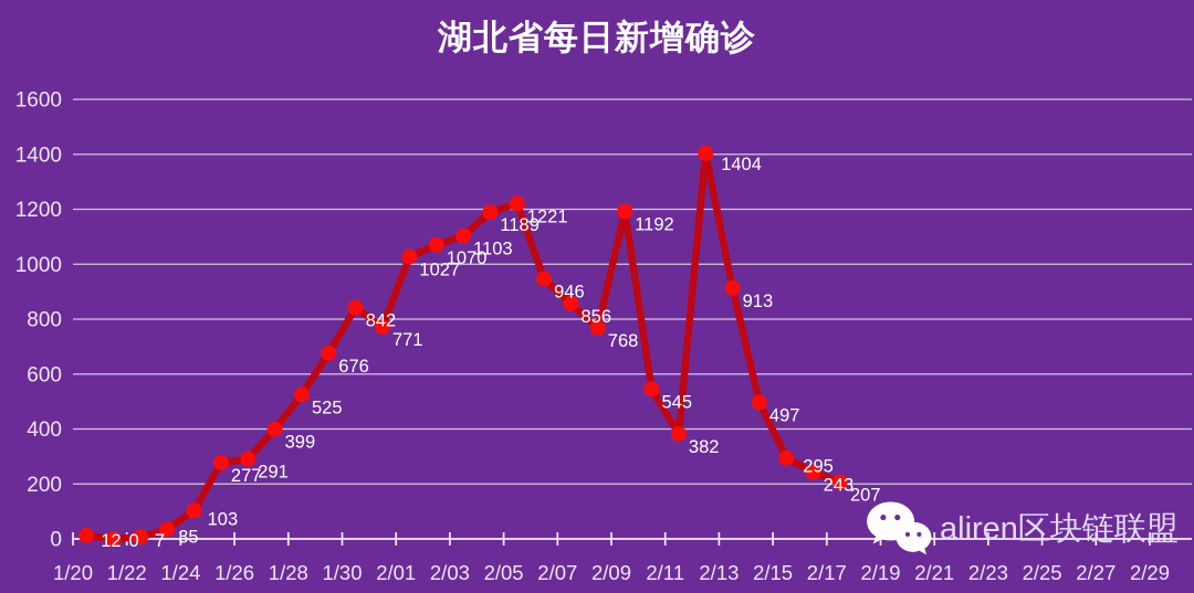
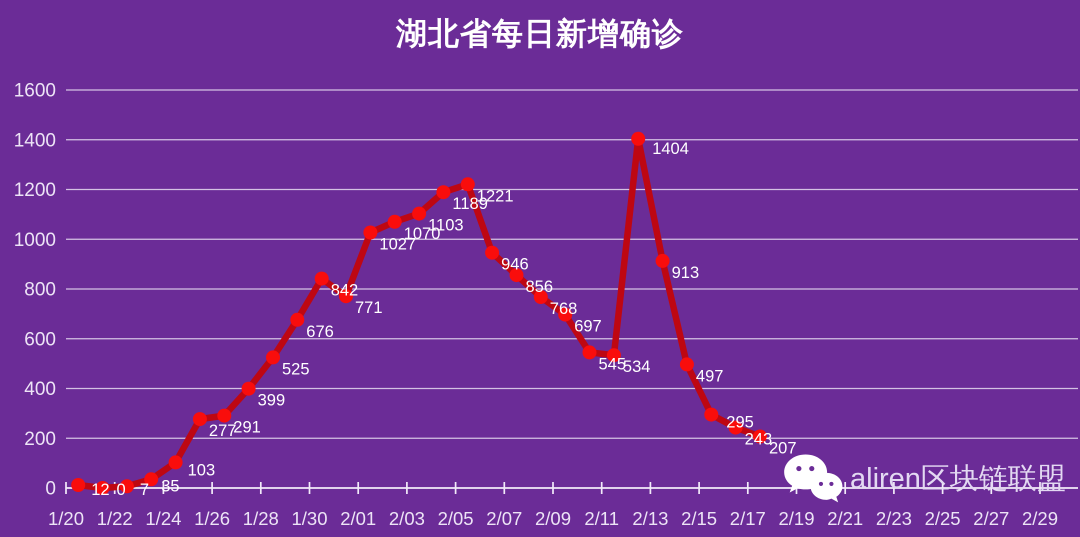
2/09: 1192 -> 697
2/11: 382 -> 534
